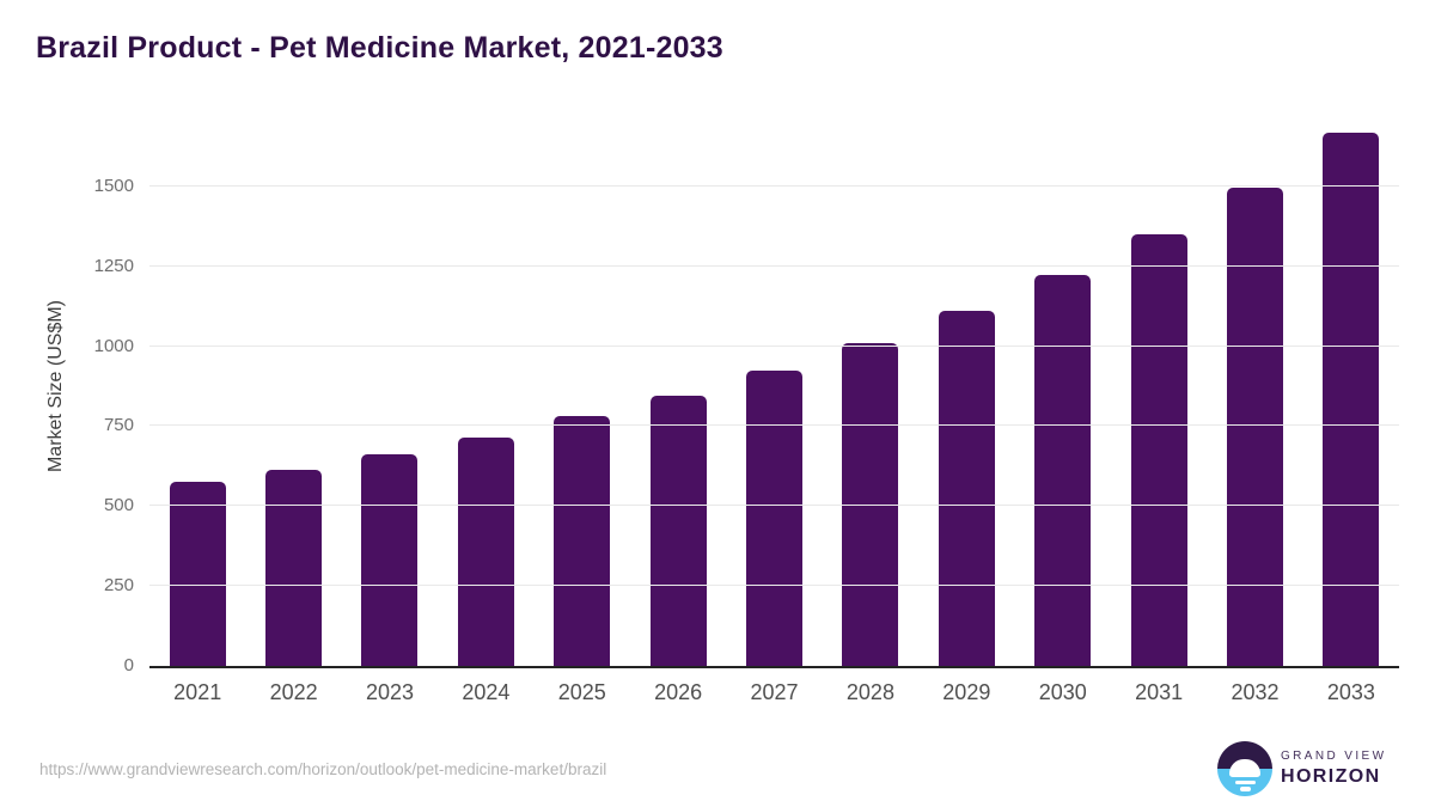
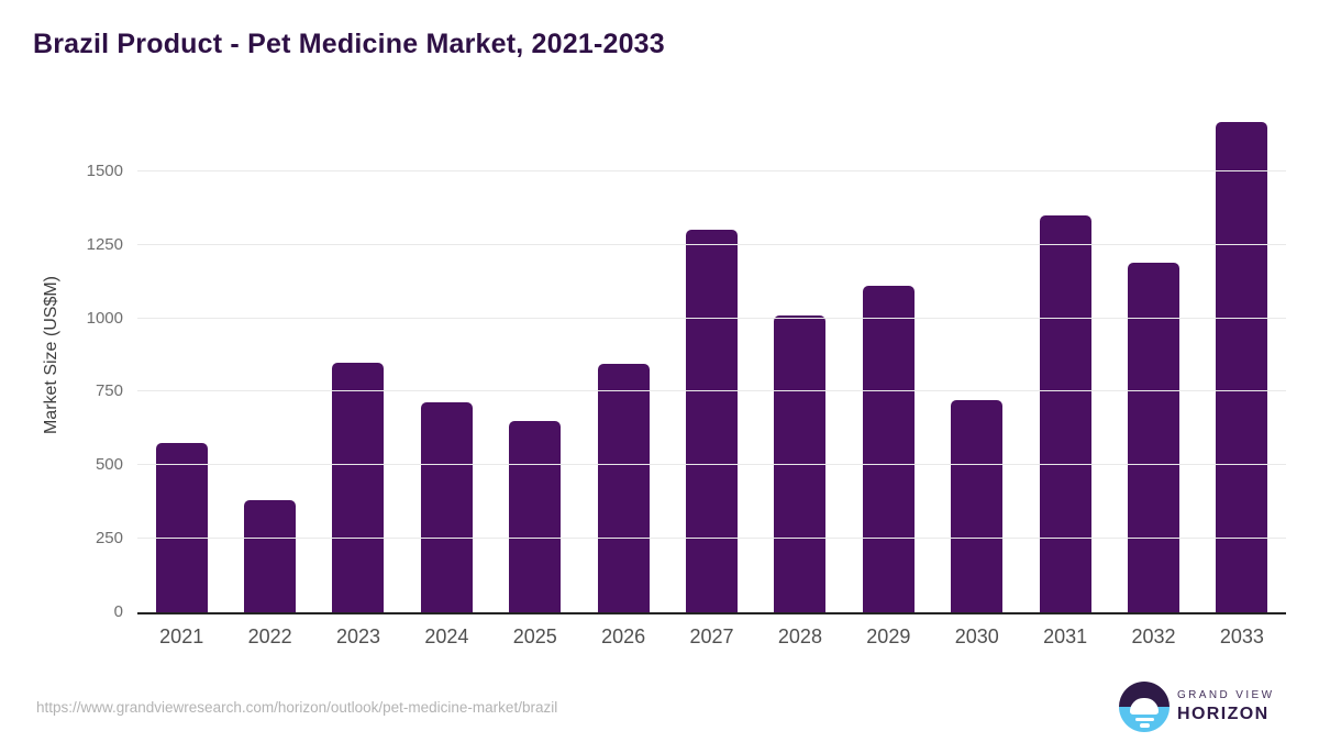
2022: 620 -> 380
2023: 660 -> 850
2025: 780 -> 650
2027: 920 -> 1300
2030: 1220 -> 720
2032: 1500 -> 1190
